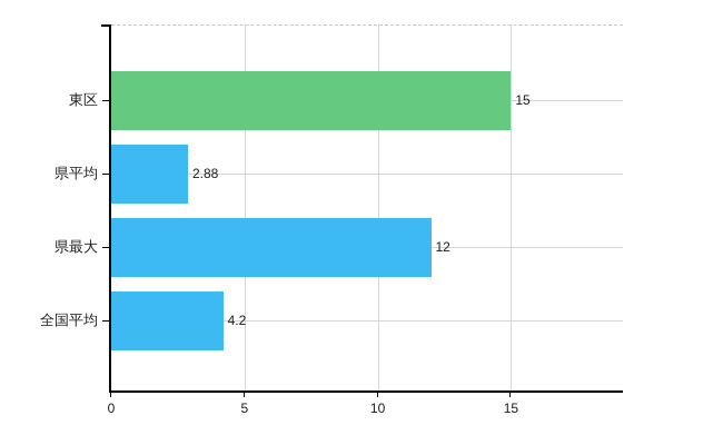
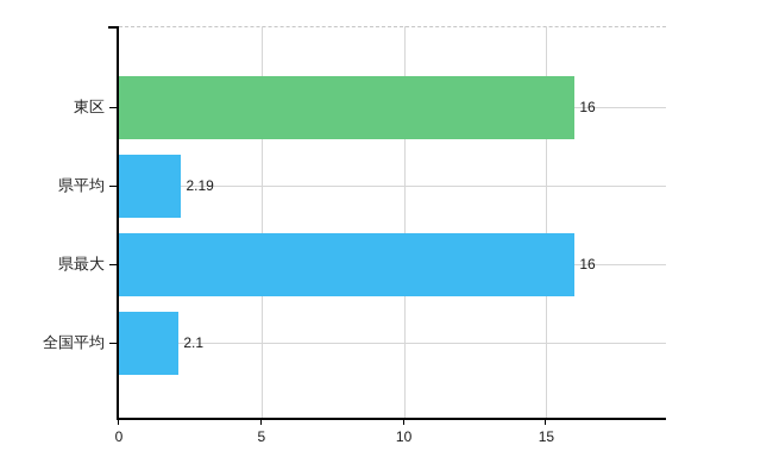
東区: 15 -> 16
県平均: 2.88 -> 2.19
県最大: 12 -> 16
全国平均: 4.2 -> 2.1
